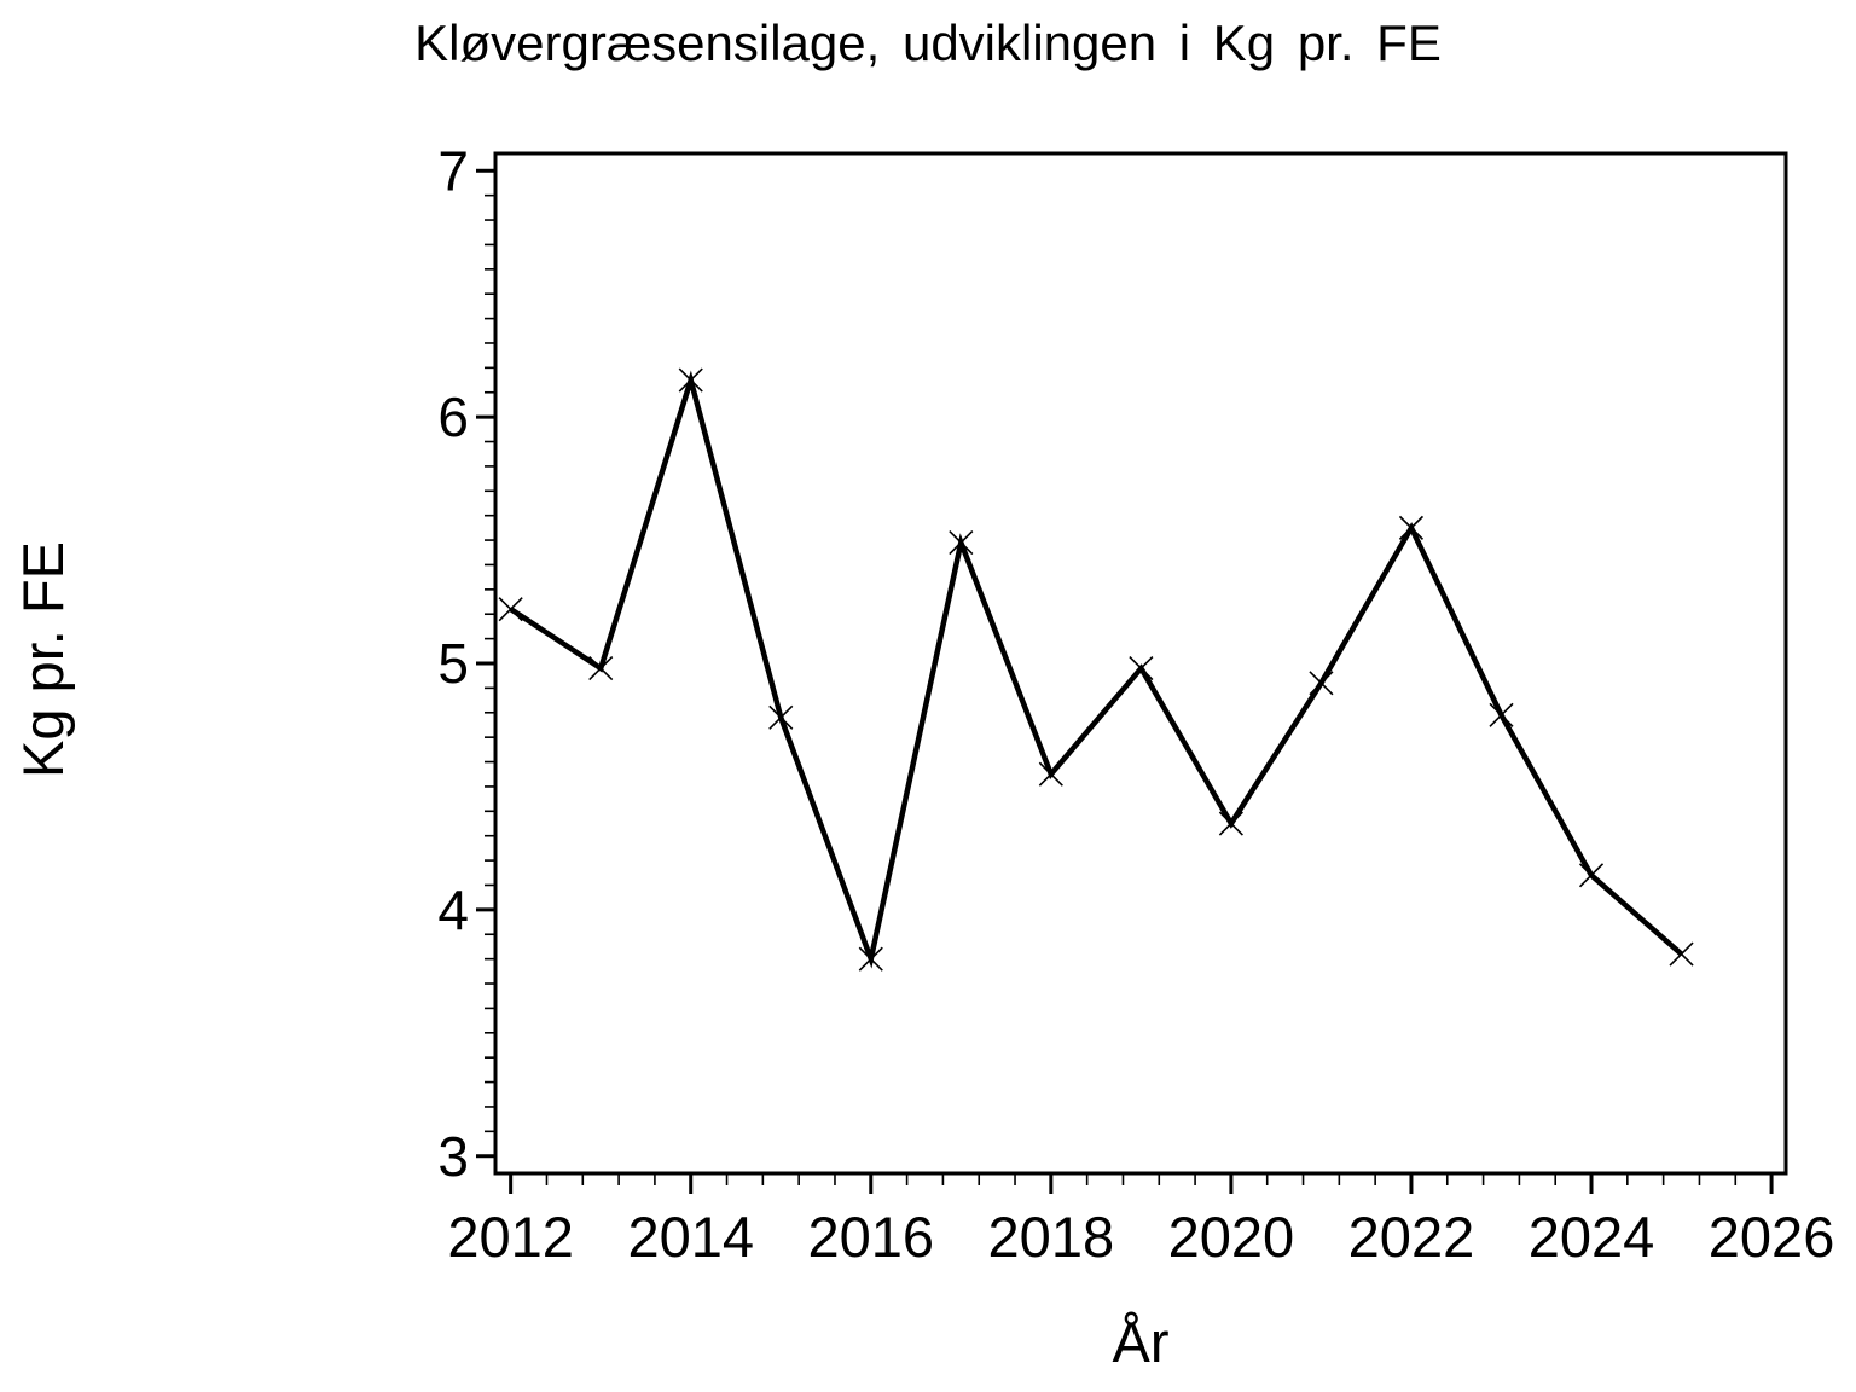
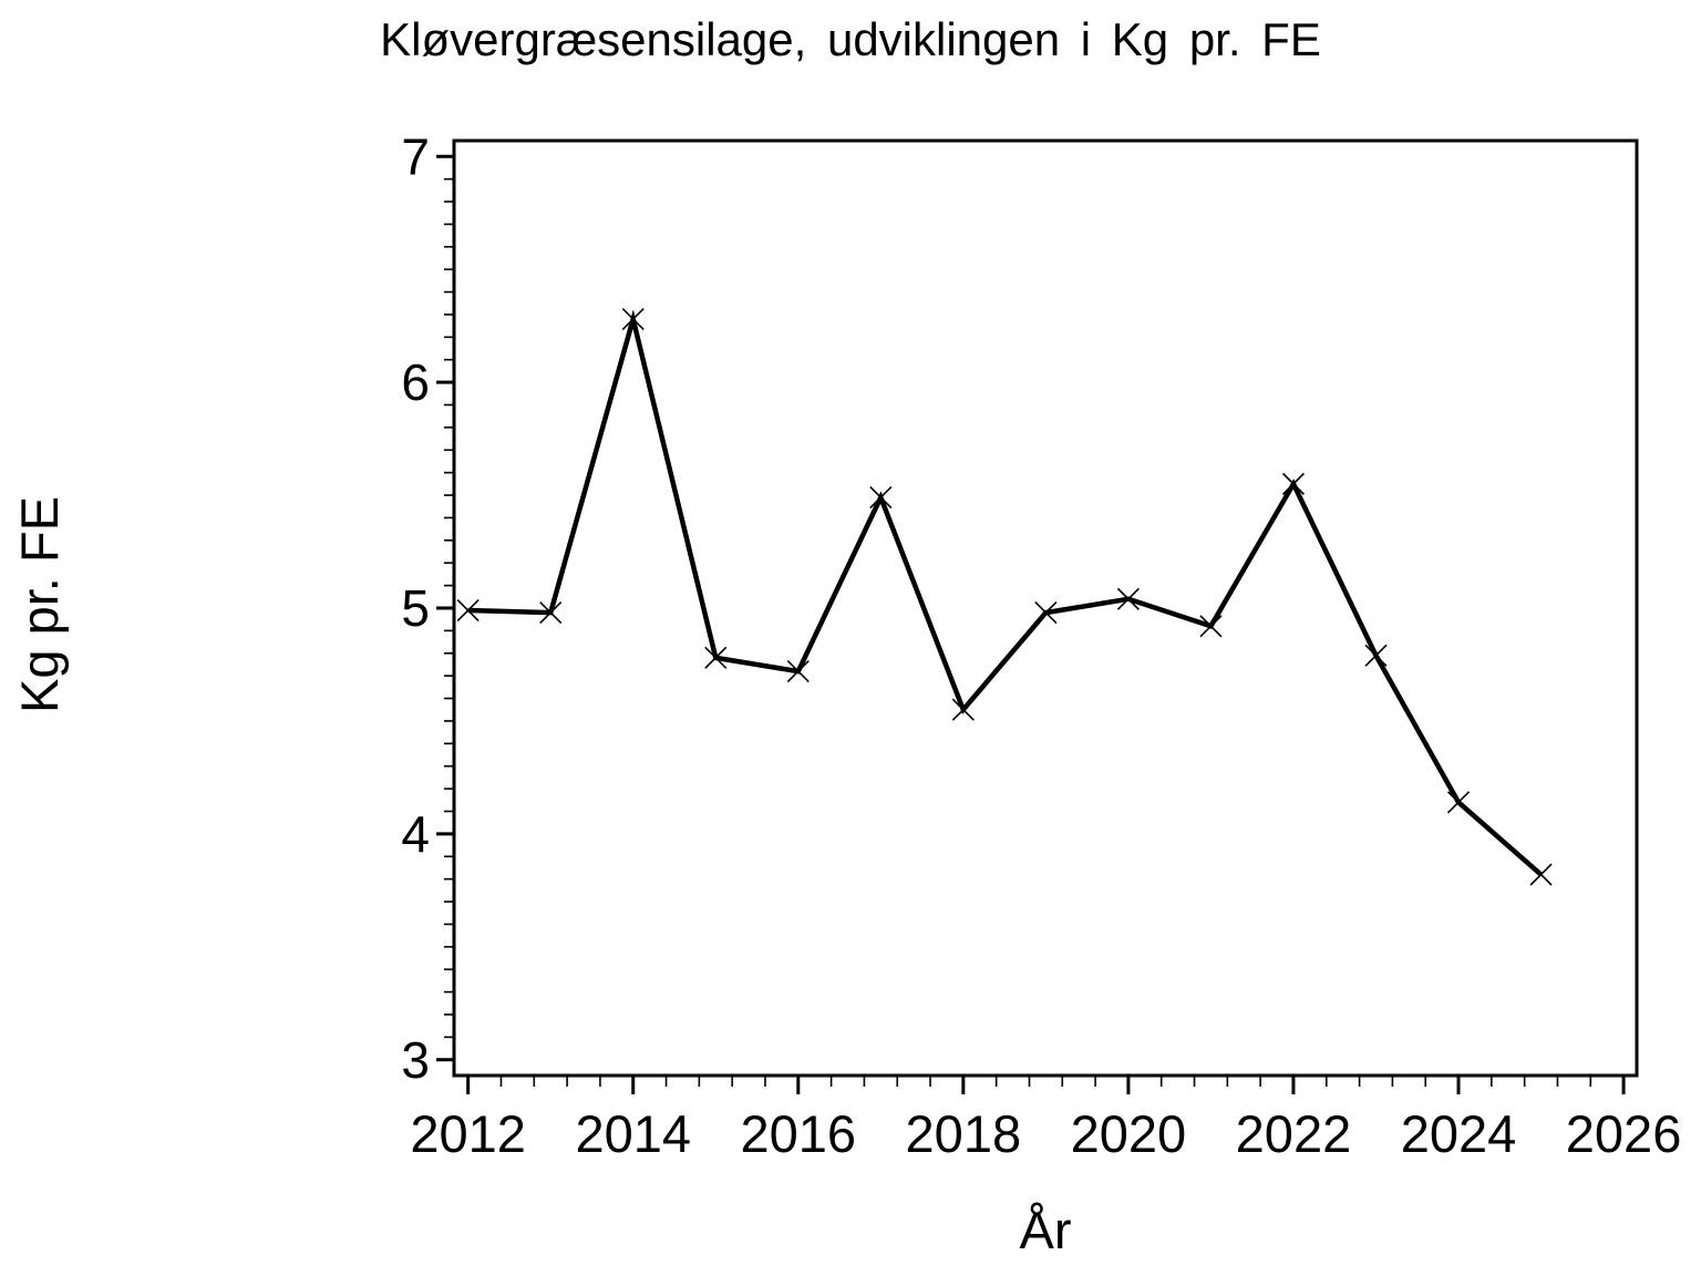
2012: 5.22 -> 4.99
2014: 6.15 -> 6.28
2016: 3.80 -> 4.72
2020: 4.35 -> 5.04
